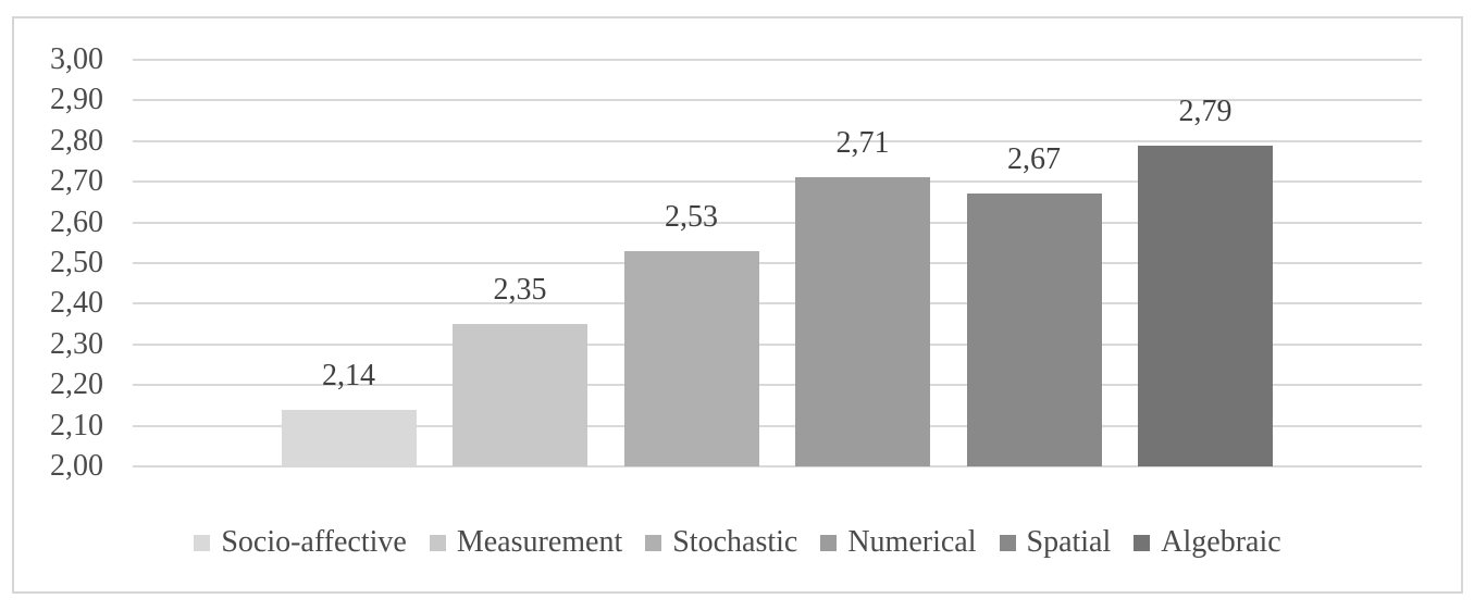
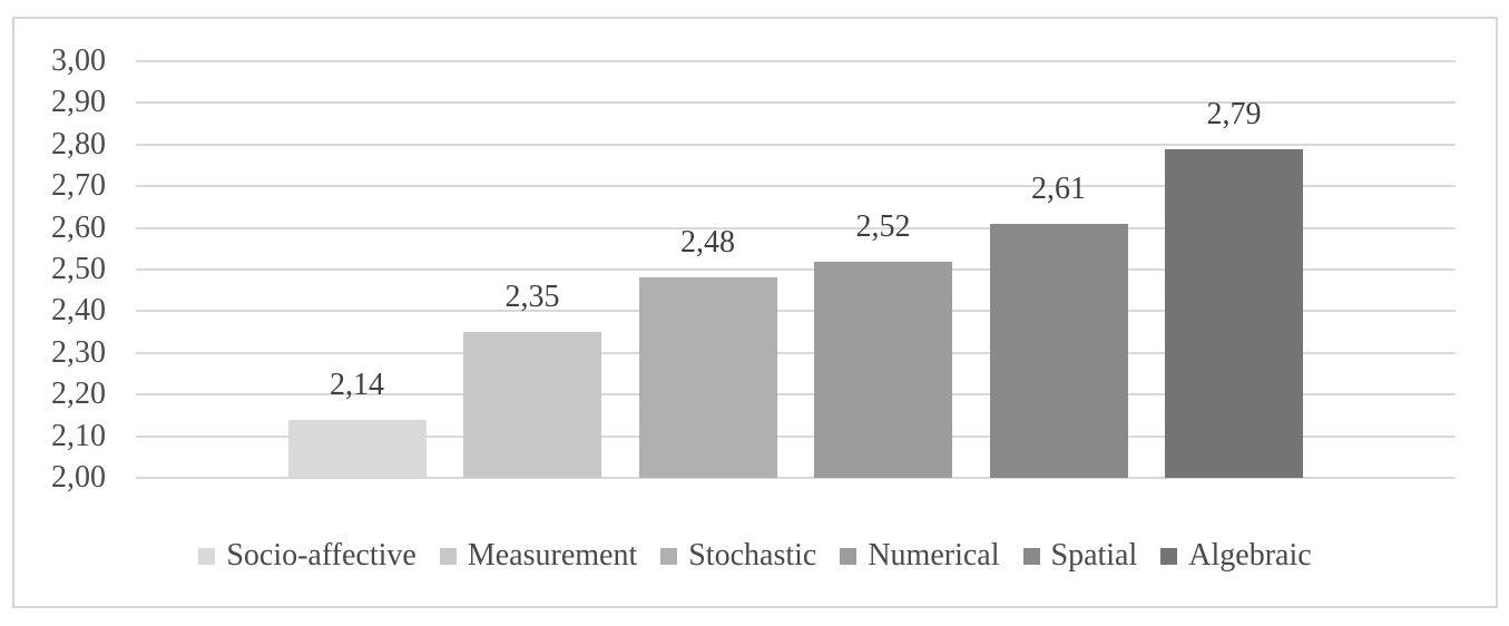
Stochastic: 2,53 -> 2,48
Numerical: 2,71 -> 2,52
Spatial: 2,67 -> 2,61
